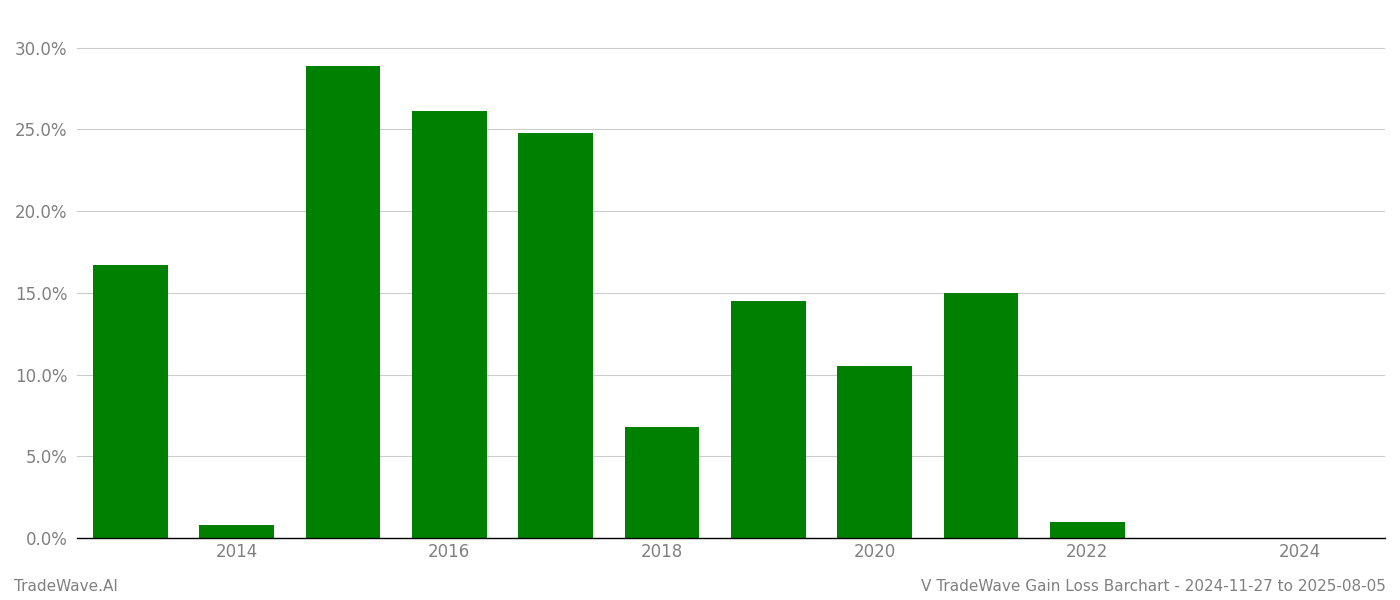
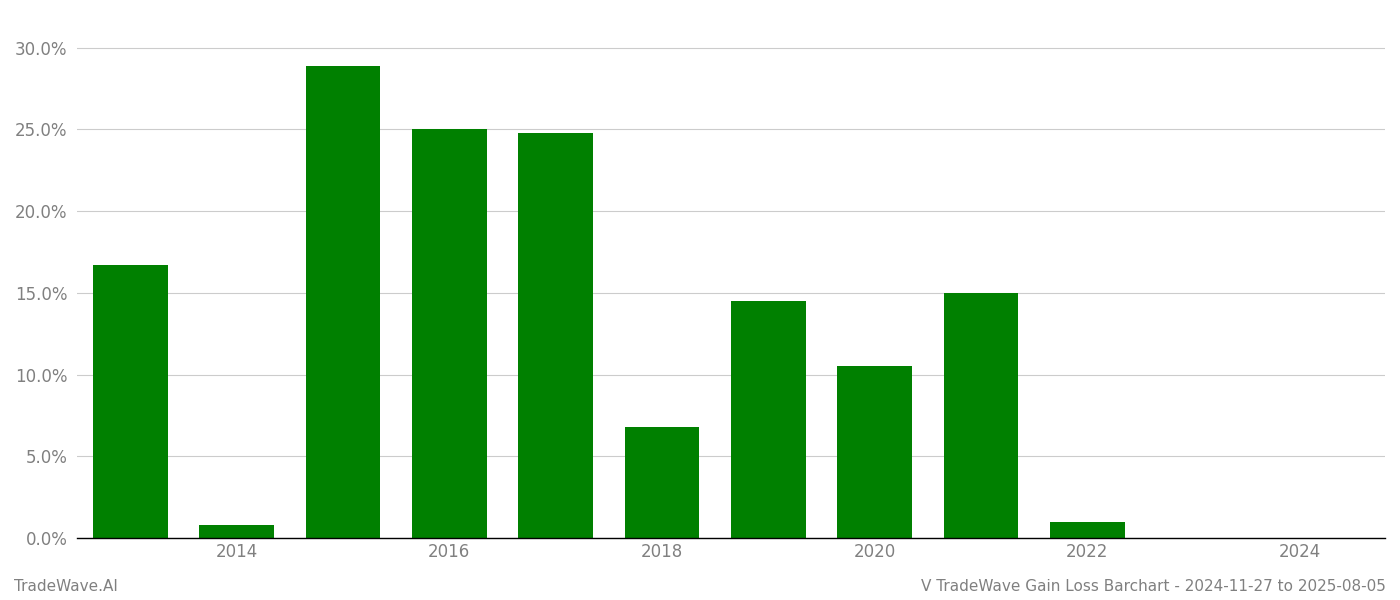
2016: 26.1% -> 25.0%
